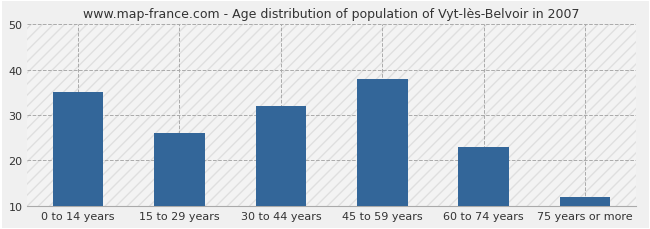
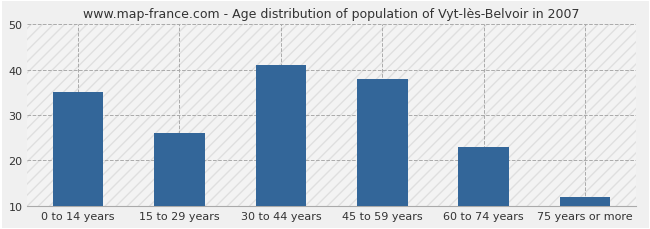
30 to 44 years: 32 -> 41
